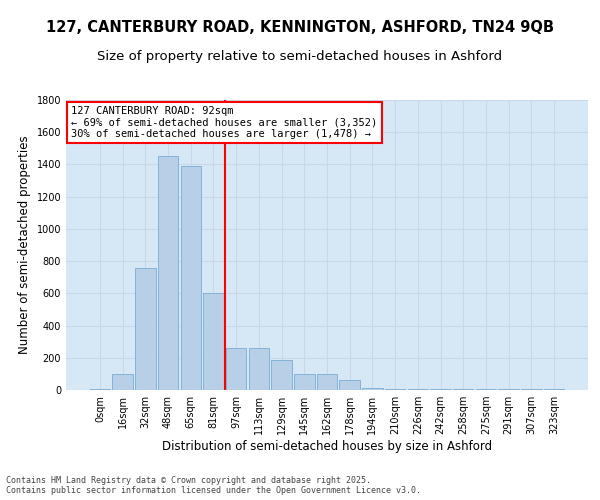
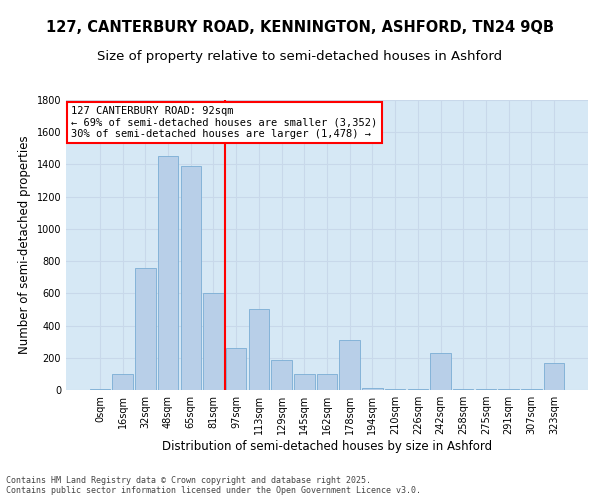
113sqm: 260 -> 500
178sqm: 60 -> 310
242sqm: 0 -> 230
323sqm: 0 -> 170
